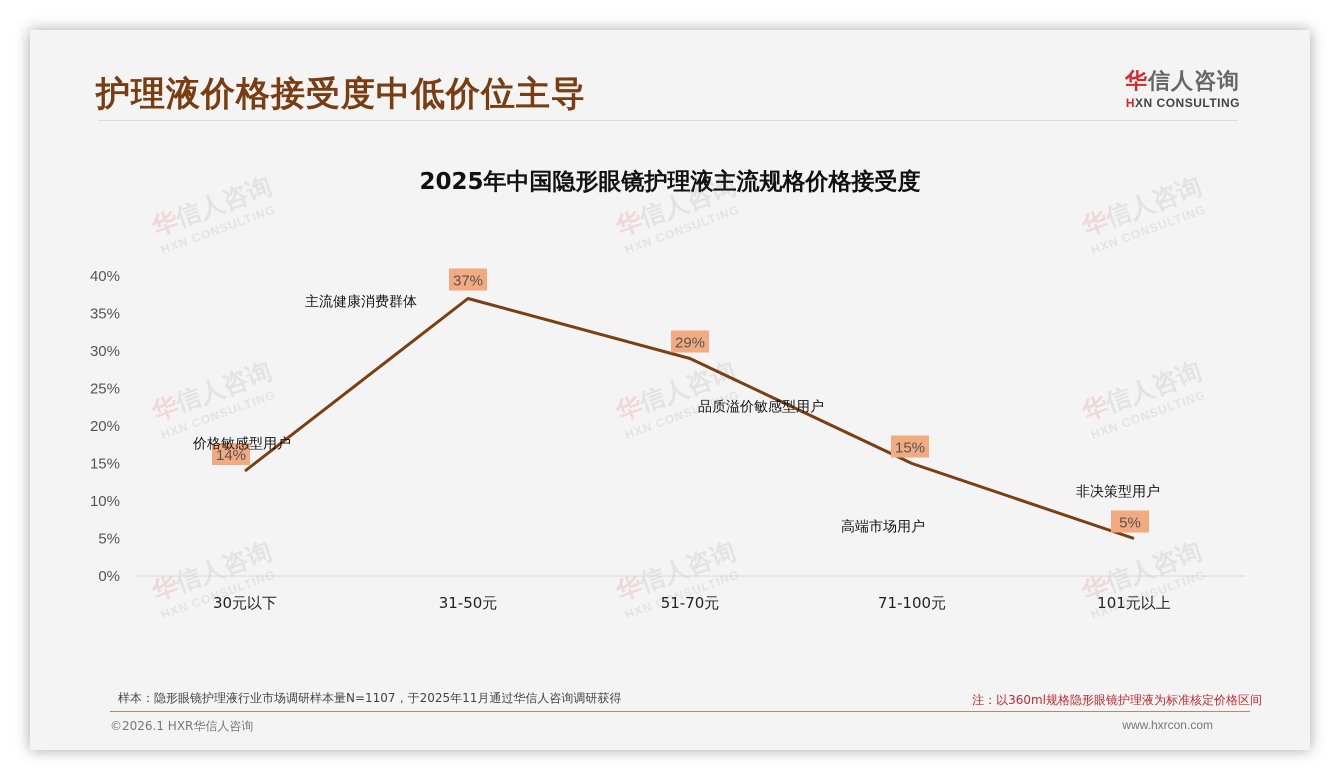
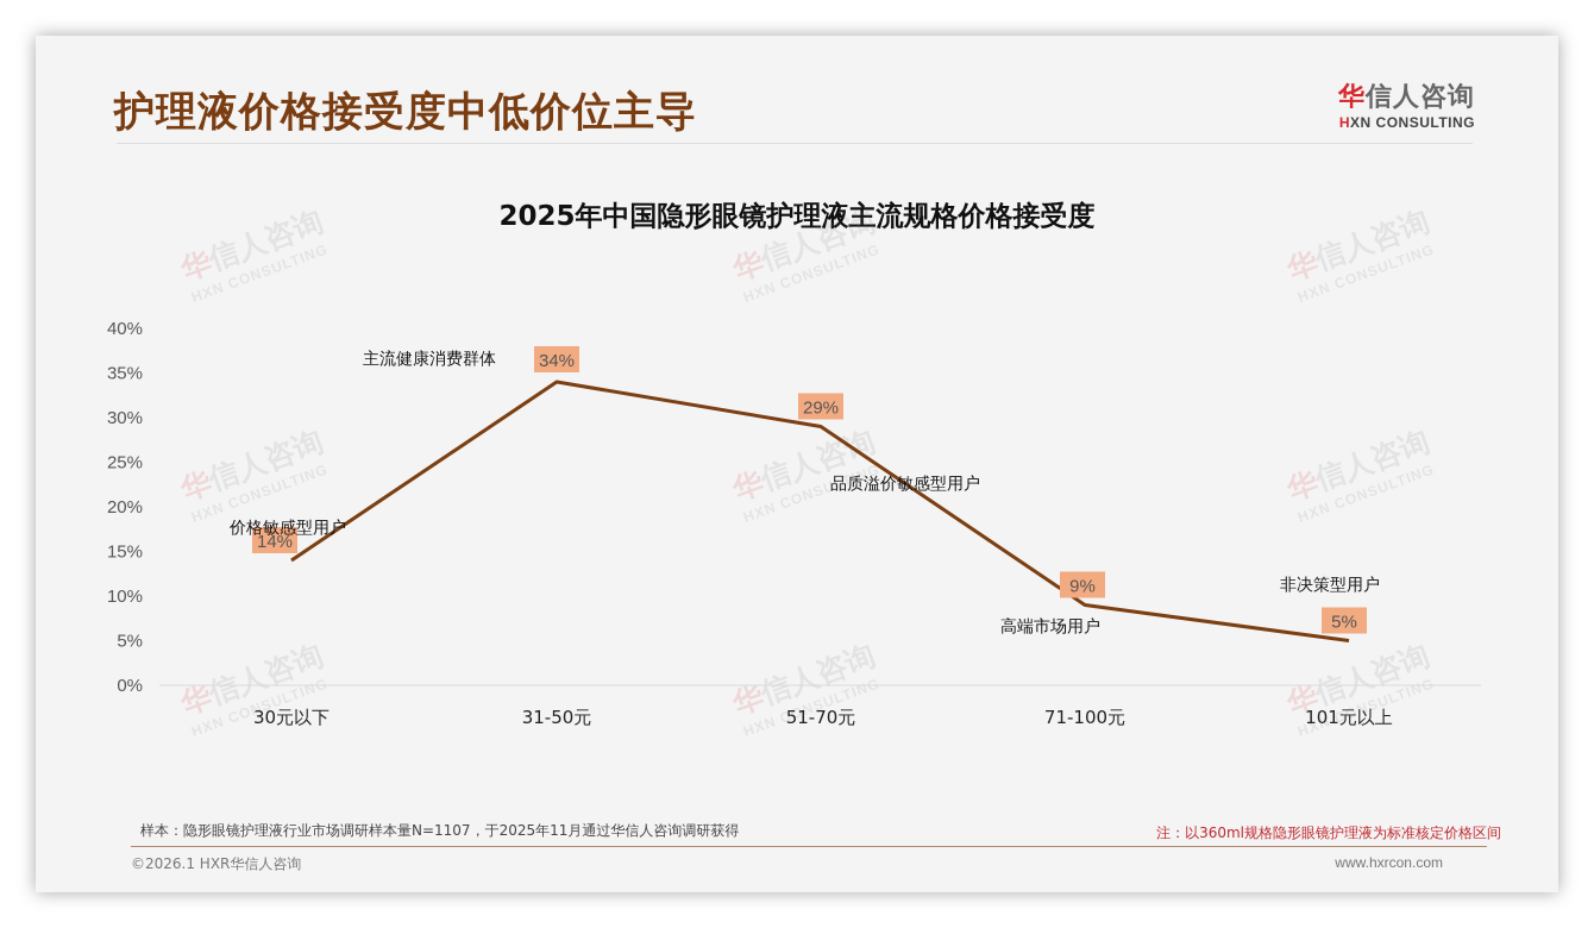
31-50元: 37% -> 34%
71-100元: 15% -> 9%
